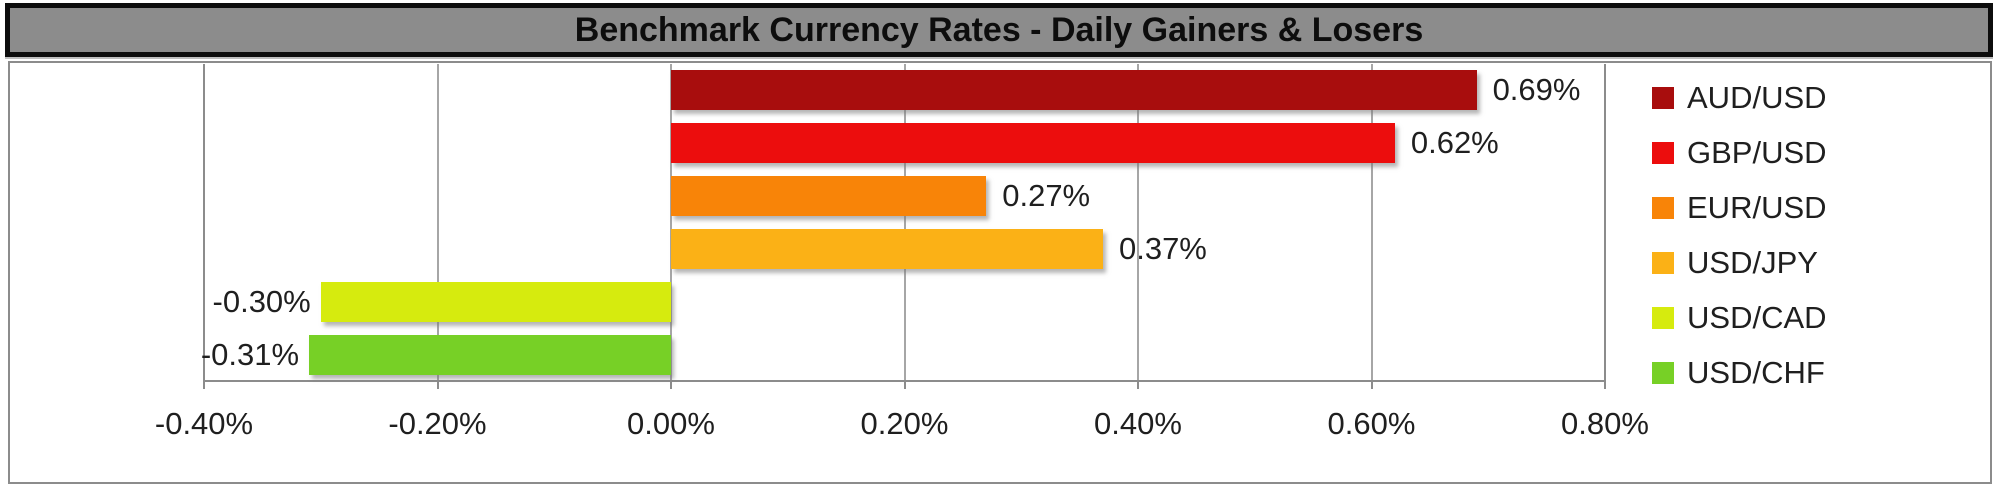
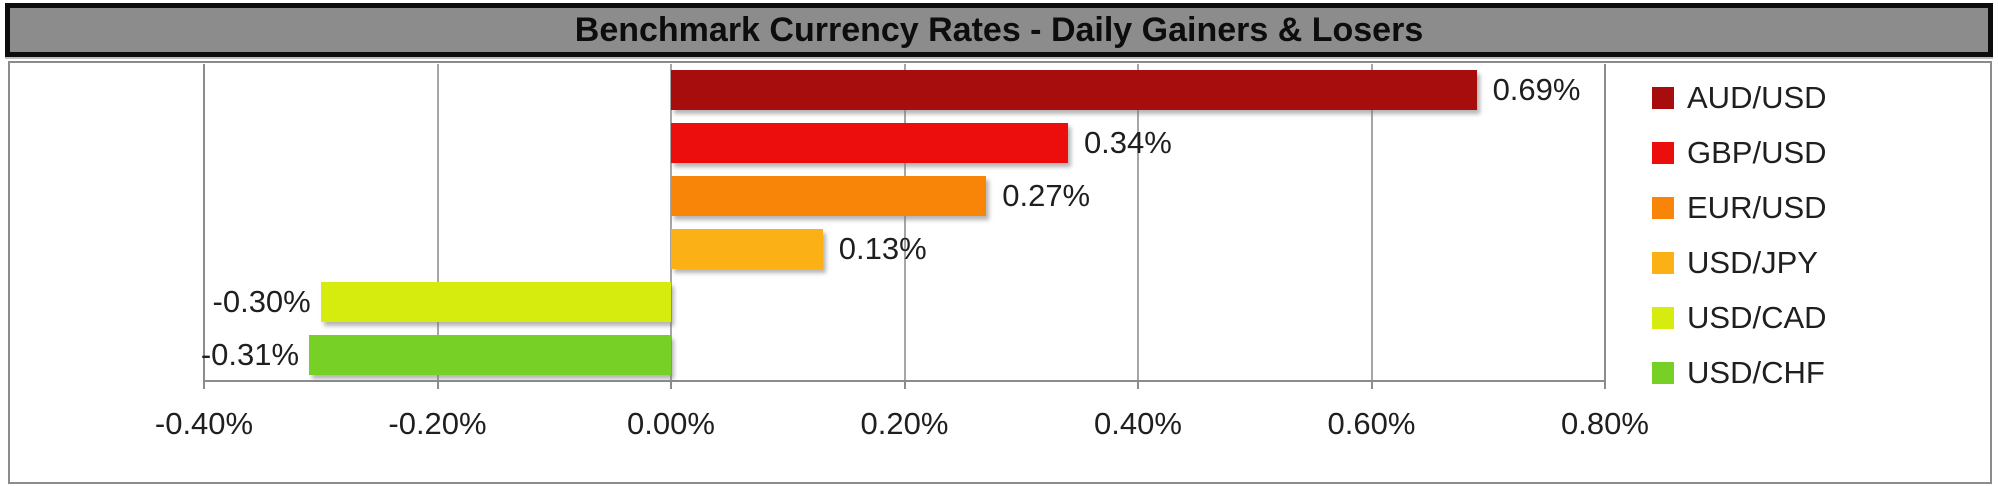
GBP/USD: 0.62% -> 0.34%
USD/JPY: 0.37% -> 0.13%
